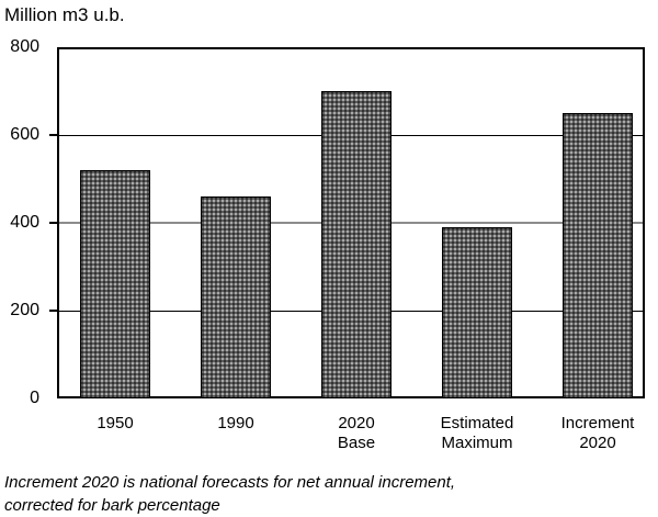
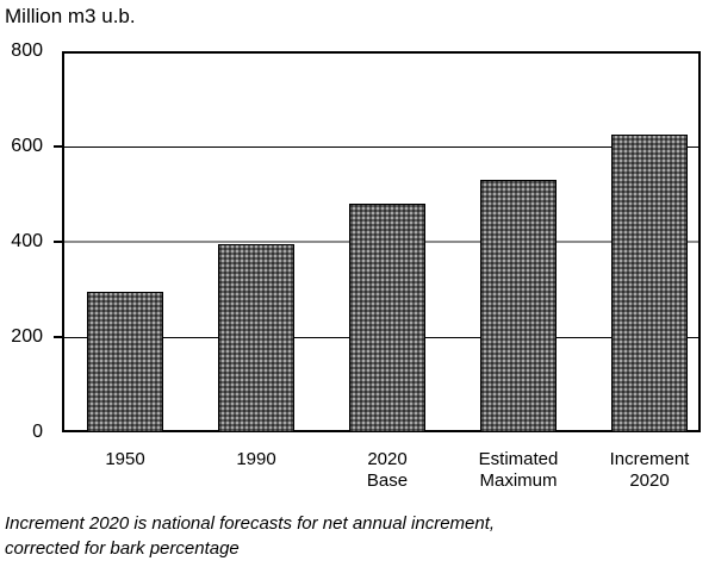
1950: 520 -> 300
1990: 460 -> 400
2020 Base: 700 -> 480
Estimated Maximum: 390 -> 530
Increment 2020: 650 -> 620
